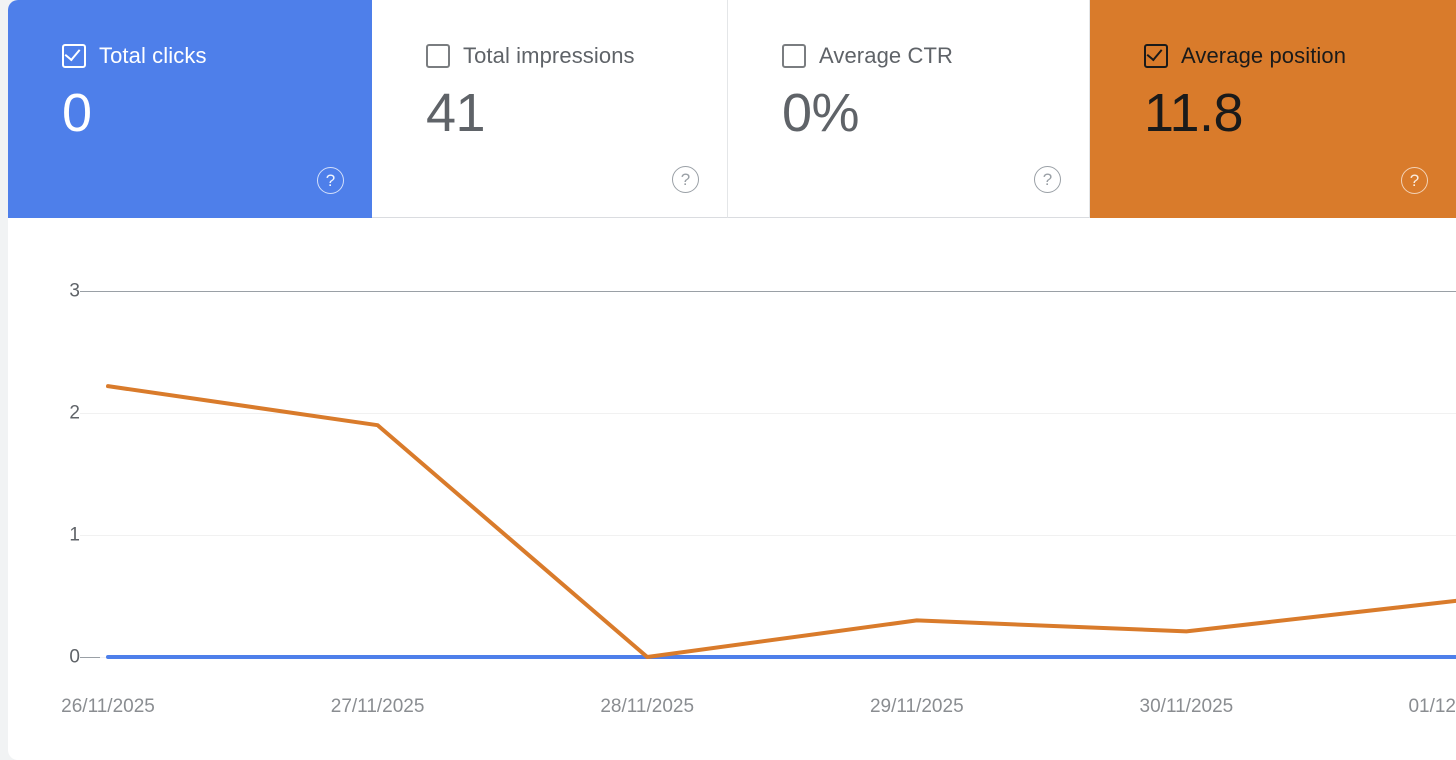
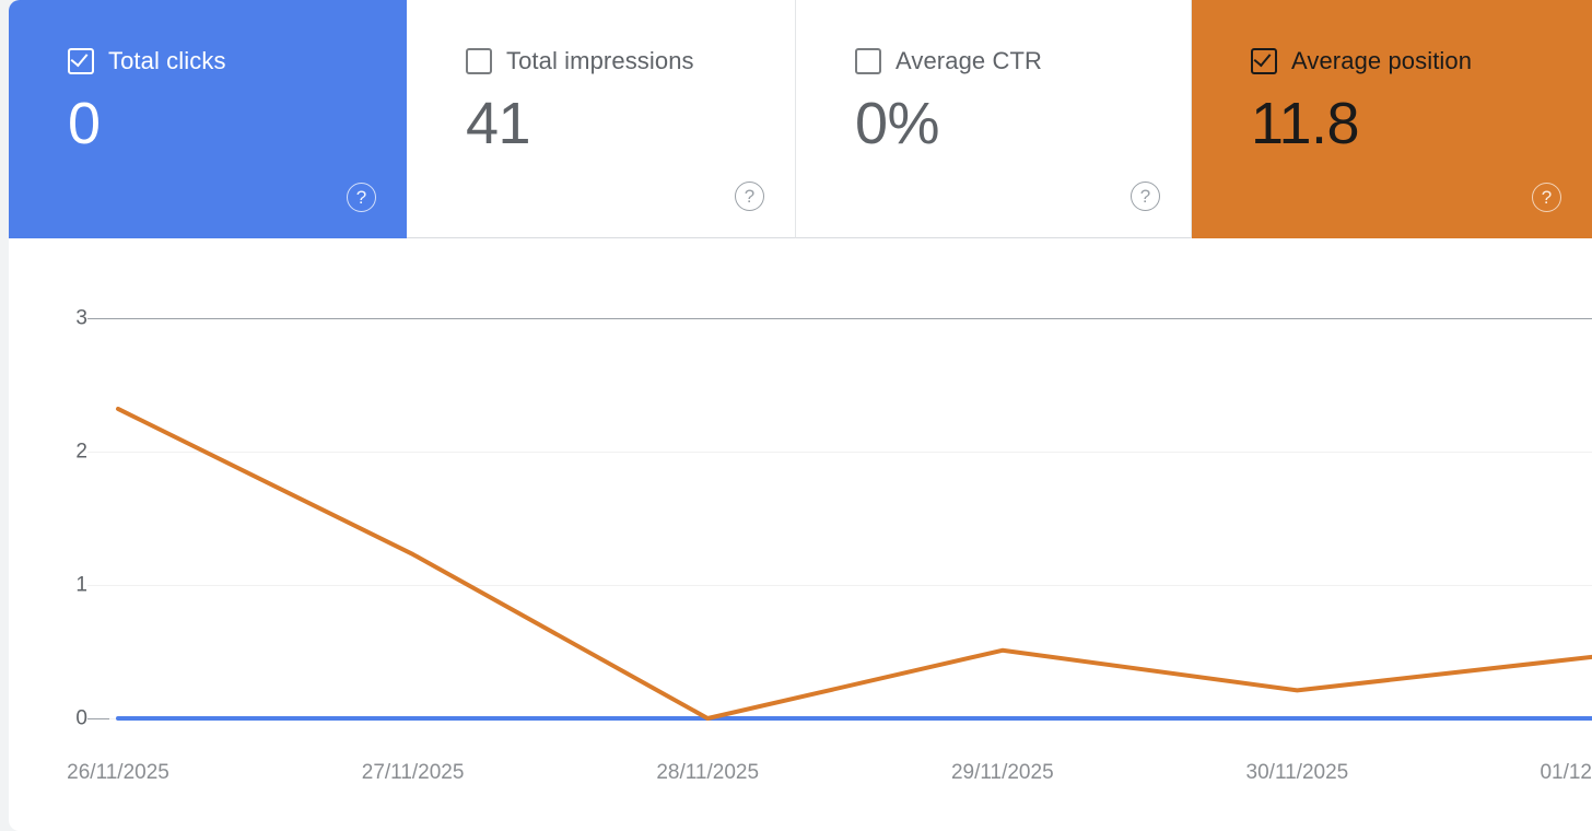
Average position/26/11/2025: 2.22 -> 2.32
Average position/27/11/2025: 1.90 -> 1.23
Average position/29/11/2025: 0.30 -> 0.51
